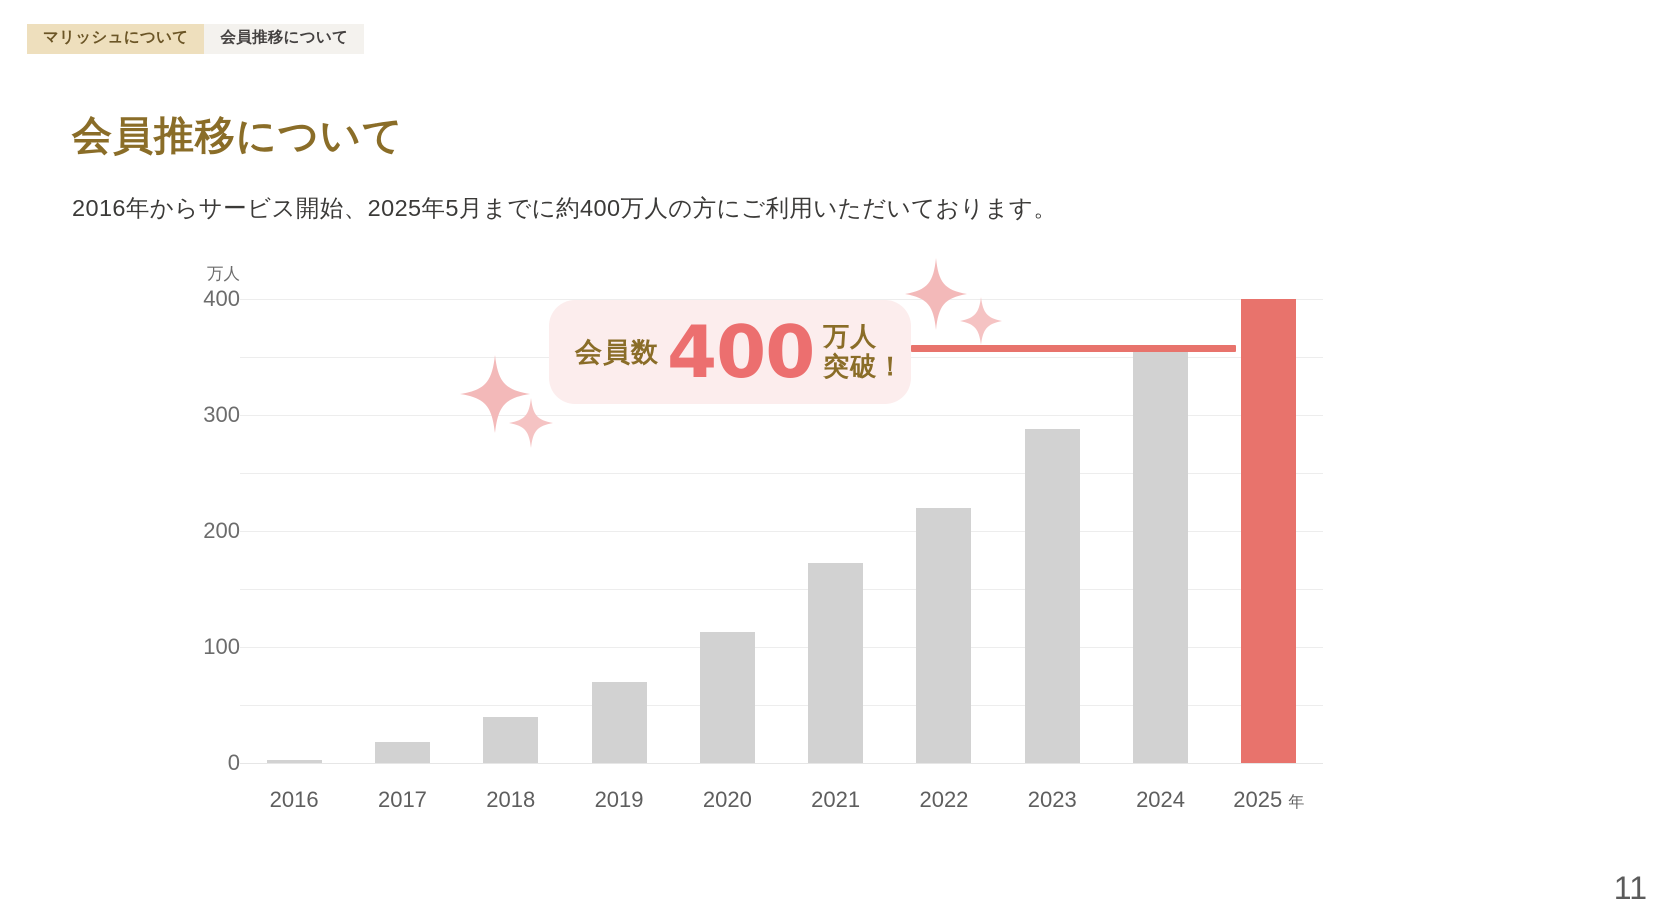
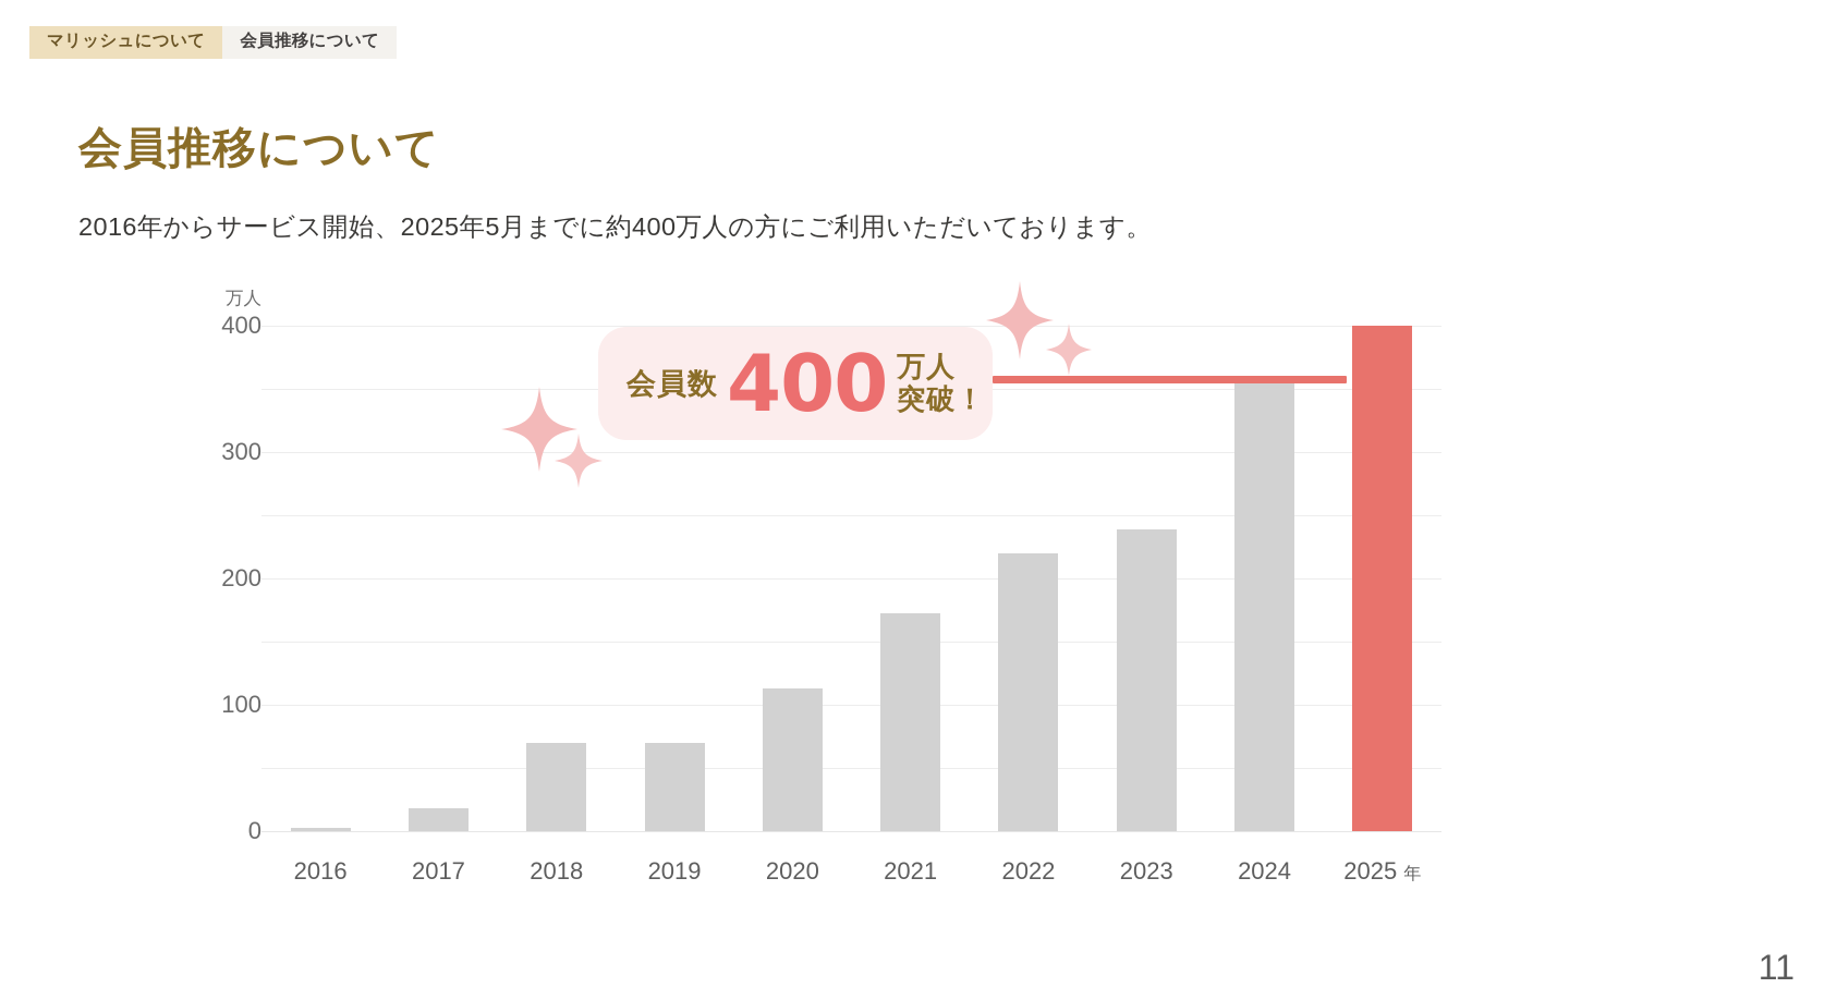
2018: 40 -> 70
2023: 288 -> 239
